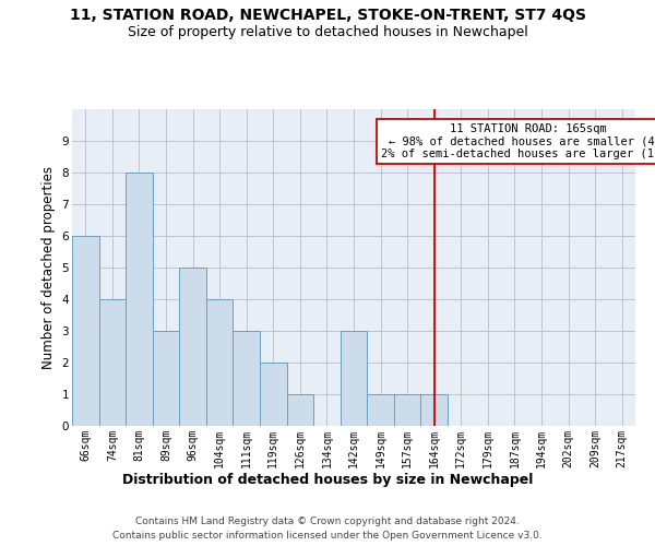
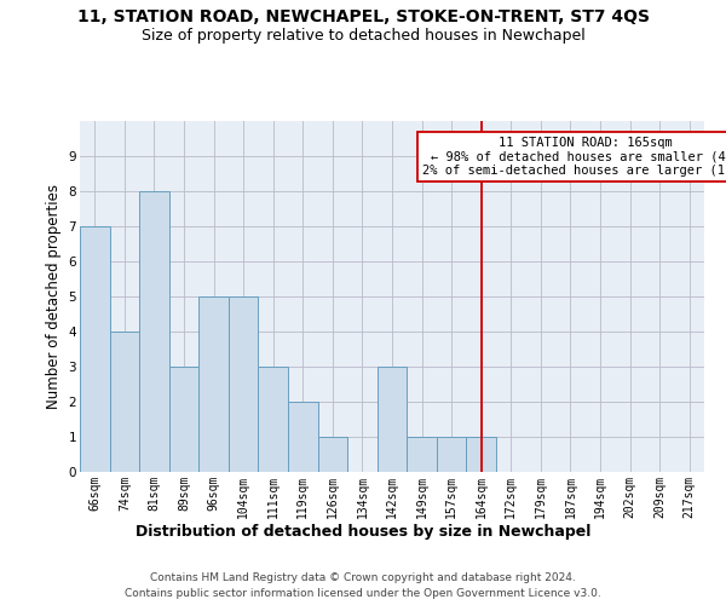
66sqm: 6 -> 7
104sqm: 4 -> 5
